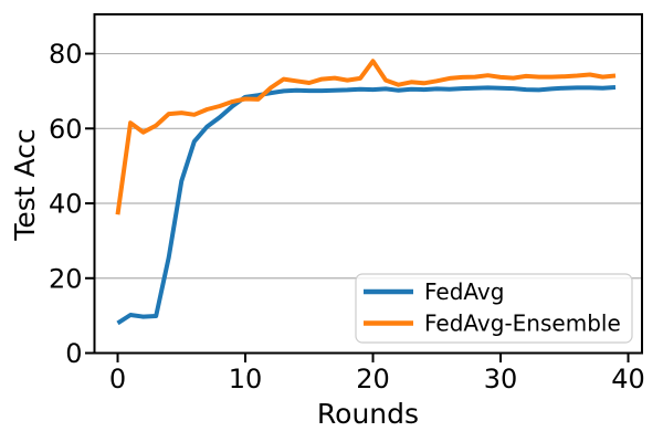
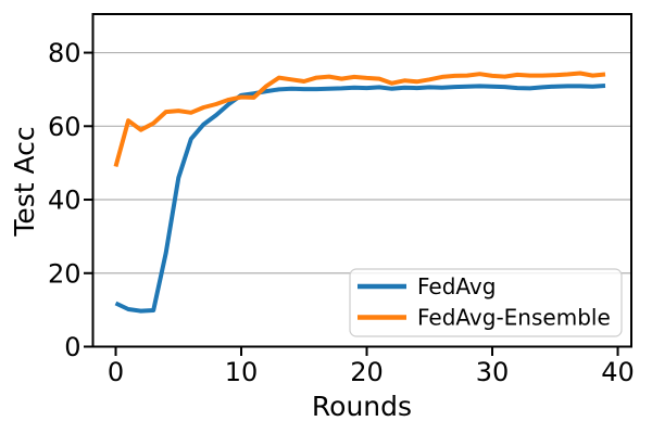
FedAvg/0: 8 -> 12
FedAvg-Ensemble/0: 37 -> 49
FedAvg-Ensemble/20: 78 -> 73
